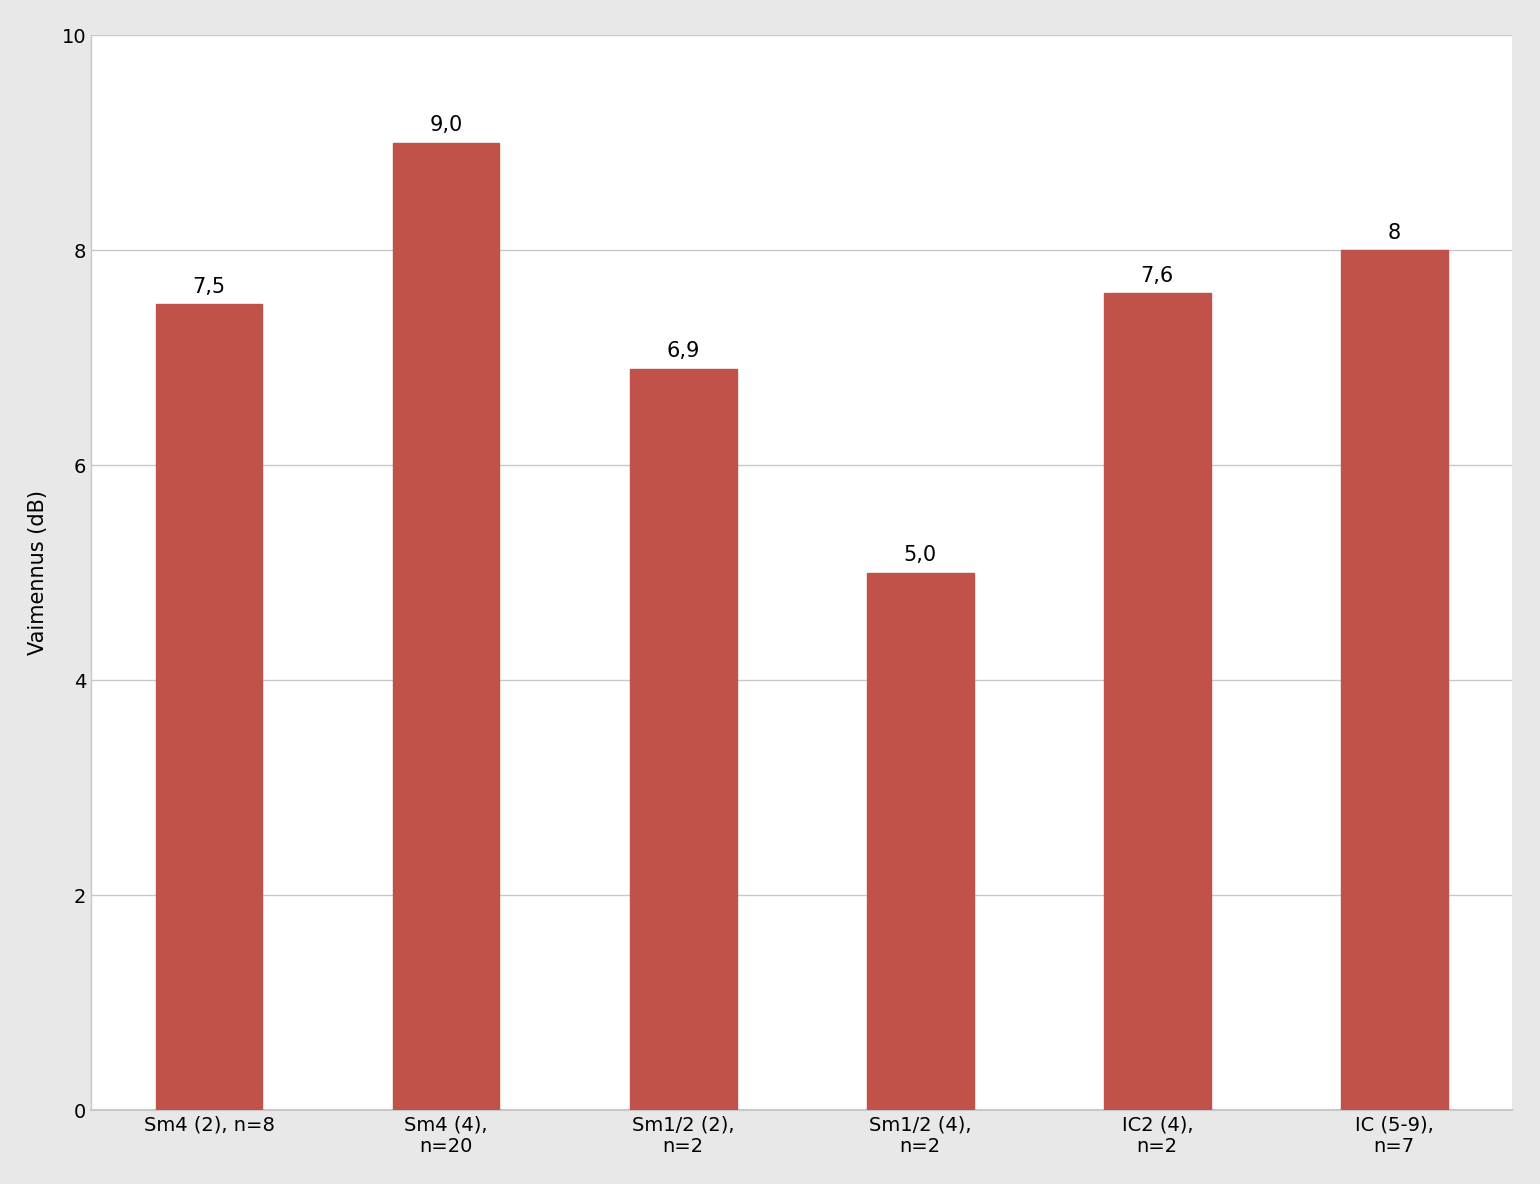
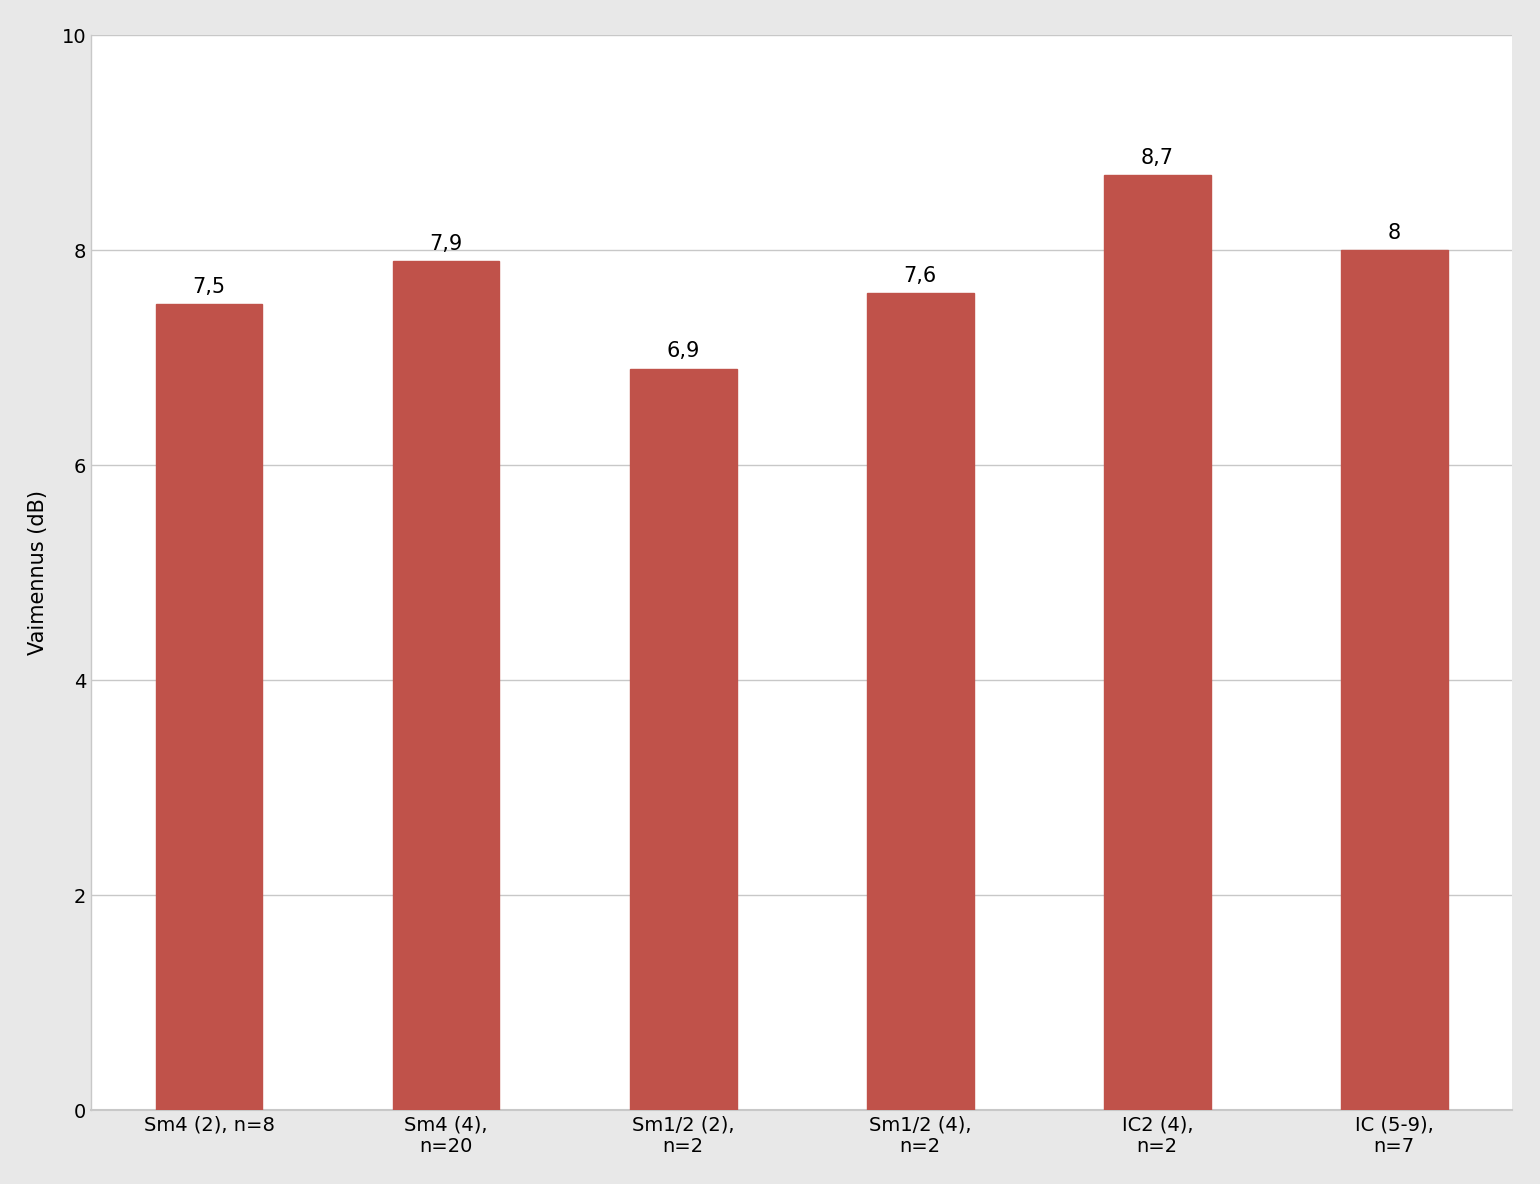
Sm4 (4), n=20: 9,0 -> 7,9
Sm1/2 (4), n=2: 5,0 -> 7,6
IC2 (4), n=2: 7,6 -> 8,7
